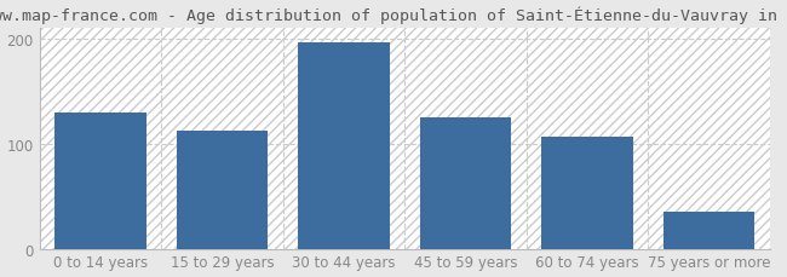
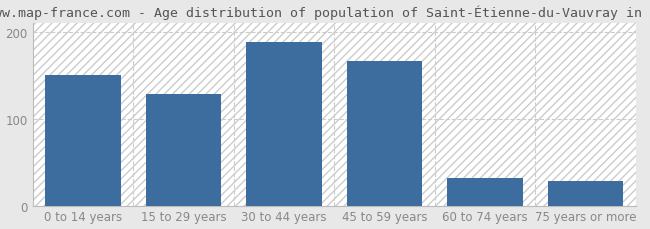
0 to 14 years: 130 -> 150
15 to 29 years: 112 -> 128
30 to 44 years: 196 -> 188
45 to 59 years: 125 -> 166
60 to 74 years: 106 -> 32
75 years or more: 35 -> 28
